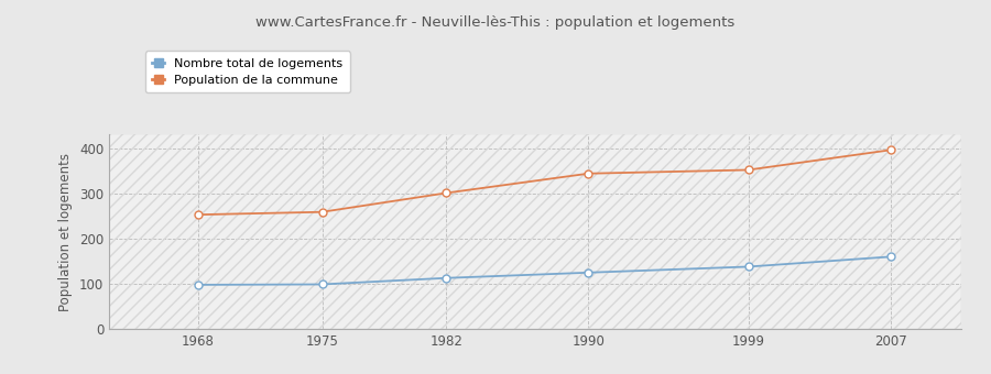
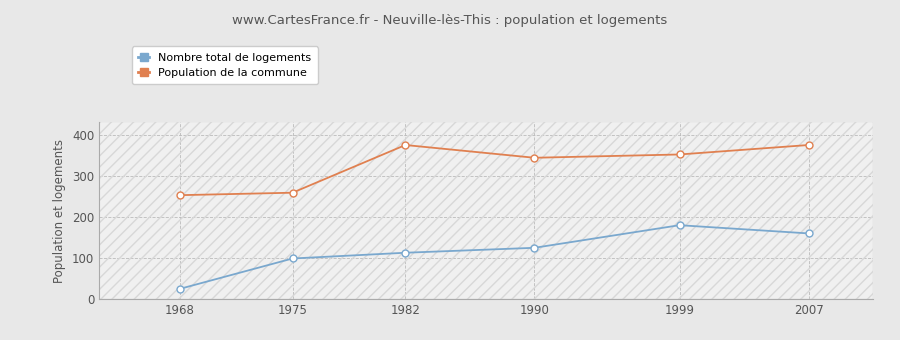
Nombre total de logements/1968: 98 -> 25
Population de la commune/1982: 301 -> 375
Nombre total de logements/1999: 138 -> 180
Population de la commune/2007: 396 -> 375
